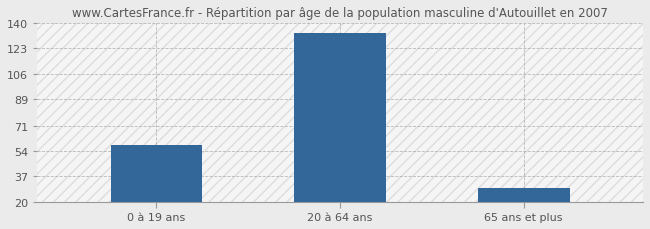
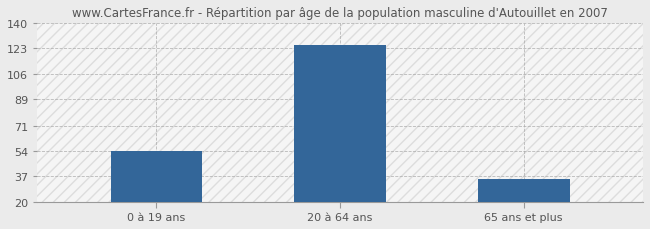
0 à 19 ans: 58 -> 54
20 à 64 ans: 133 -> 125
65 ans et plus: 29 -> 35
